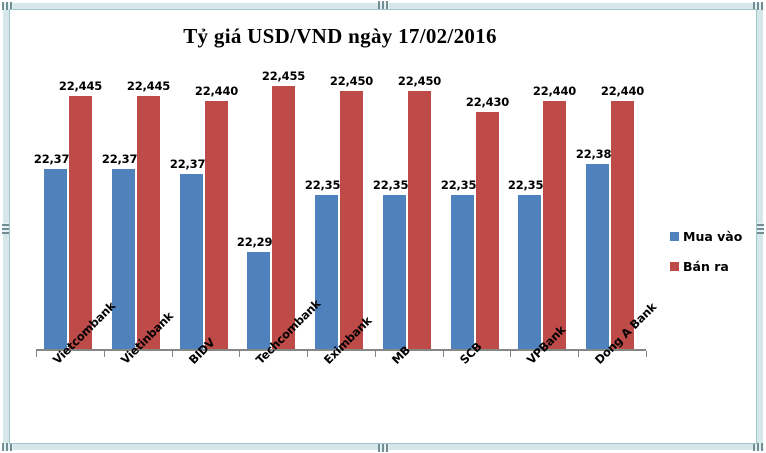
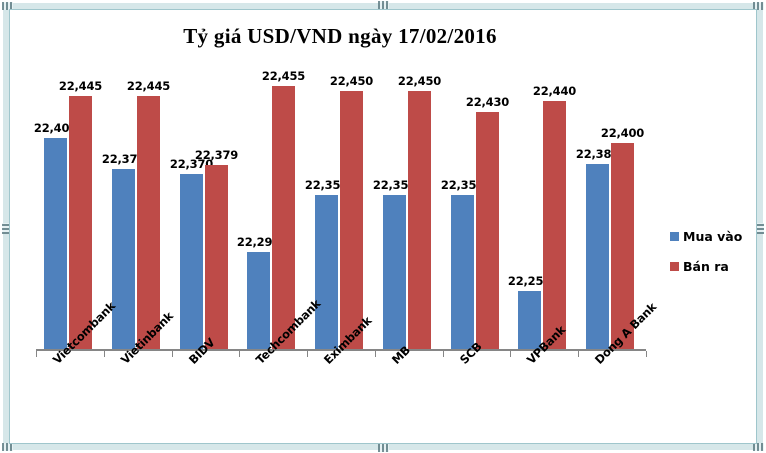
Mua vào/Vietcombank: 22,375 -> 22,405
Bán ra/BIDV: 22,440 -> 22,379
Mua vào/VPBank: 22,350 -> 22,258
Bán ra/Dong A Bank: 22,440 -> 22,400
